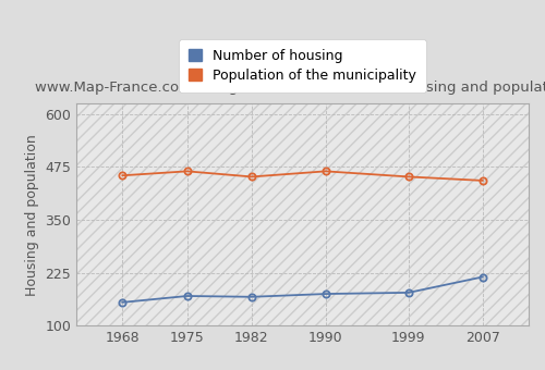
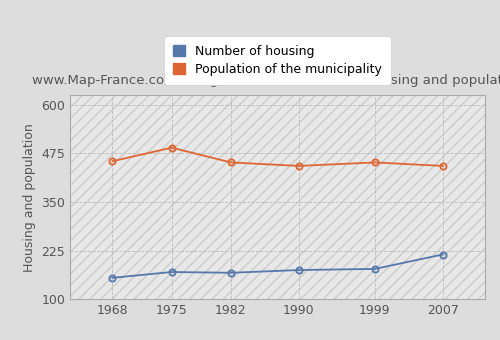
Population of the municipality/1975: 465 -> 490
Population of the municipality/1990: 465 -> 443
